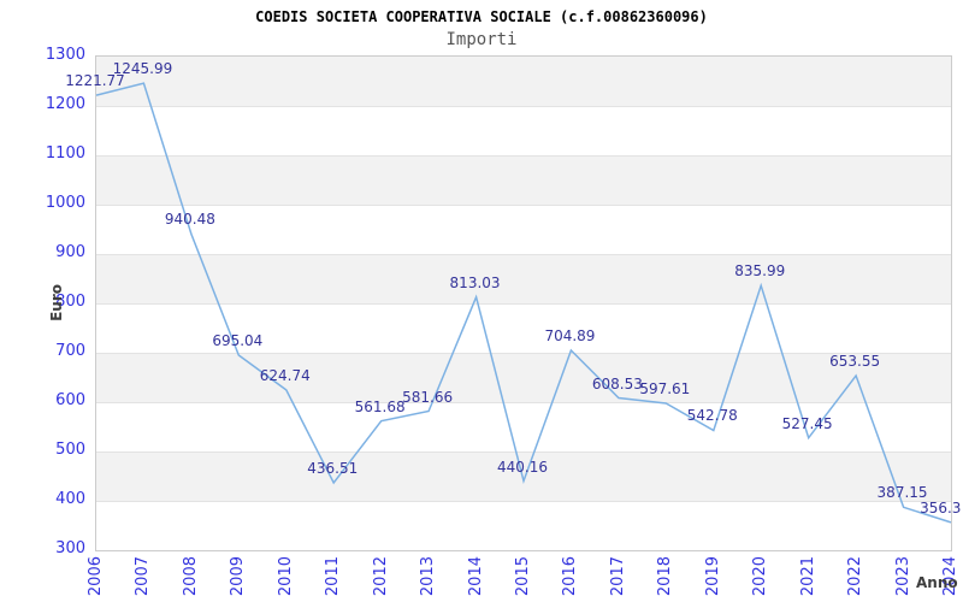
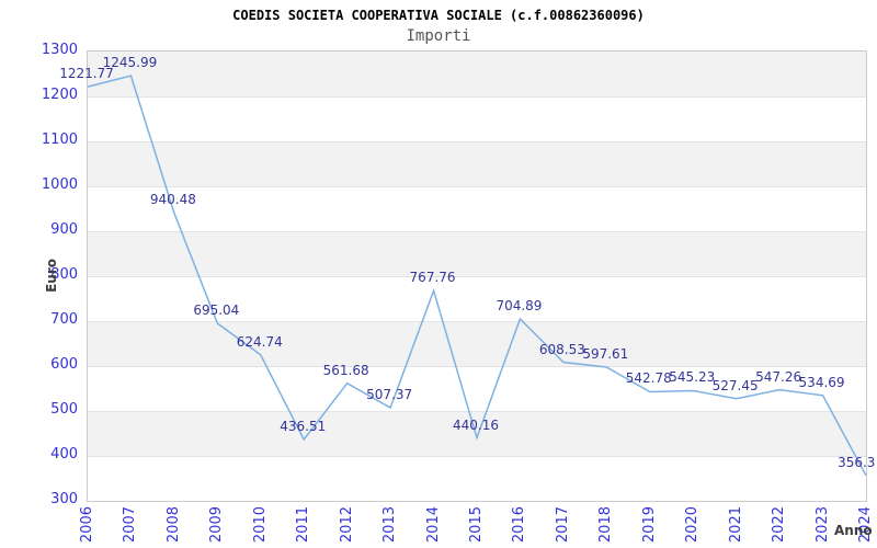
2013: 581.66 -> 507.37
2014: 813.03 -> 767.76
2020: 835.99 -> 545.23
2022: 653.55 -> 547.26
2023: 387.15 -> 534.69
